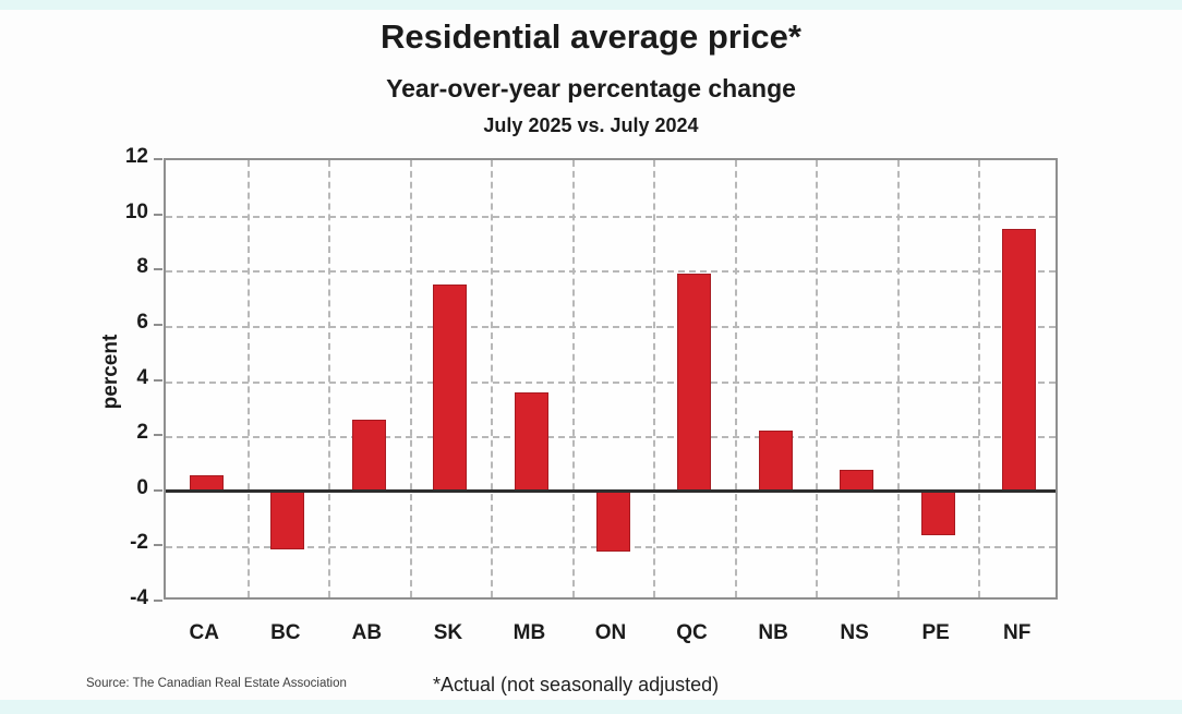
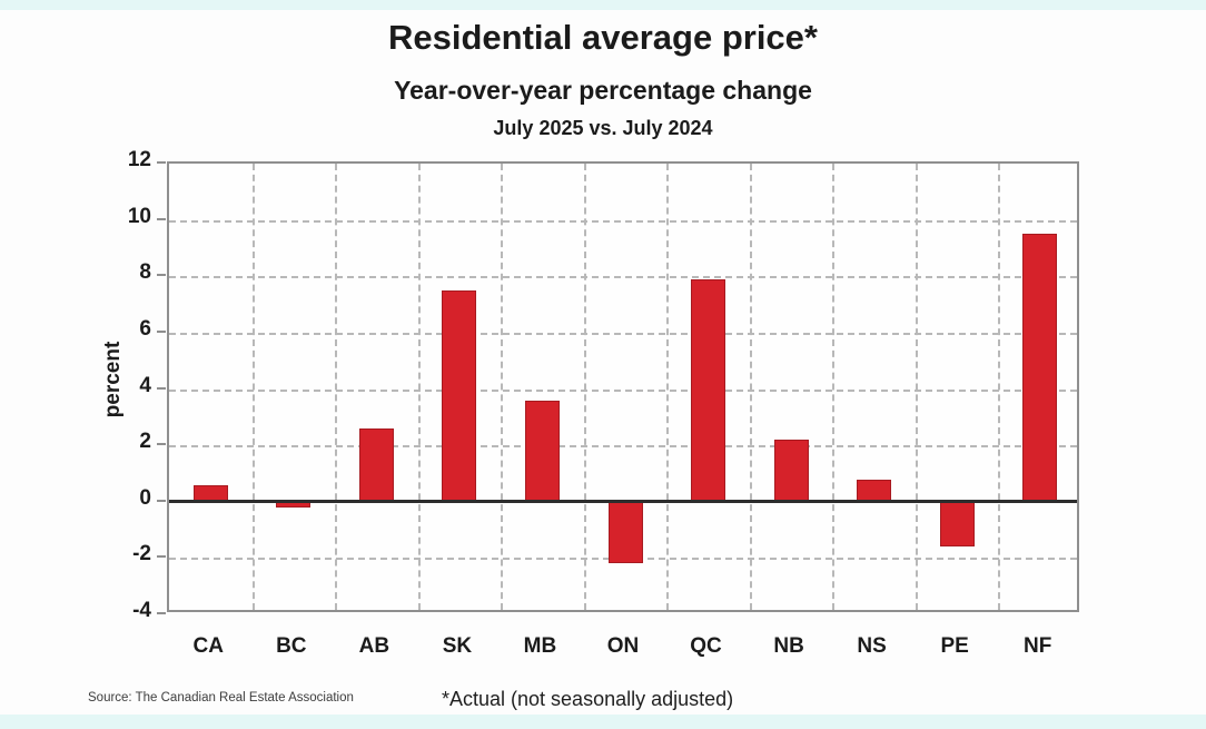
BC: -2.1 -> -0.2
